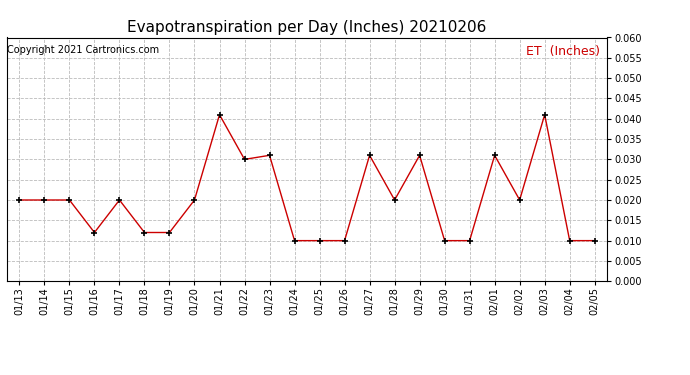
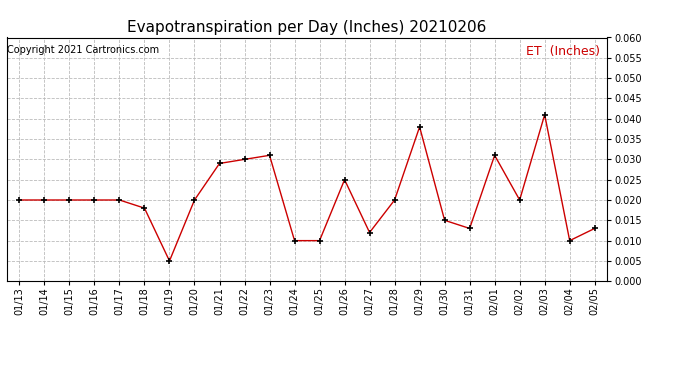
01/16: 0.012 -> 0.020
01/18: 0.012 -> 0.018
01/19: 0.012 -> 0.005
01/21: 0.041 -> 0.029
01/26: 0.010 -> 0.025
01/27: 0.031 -> 0.012
01/29: 0.031 -> 0.038
01/30: 0.010 -> 0.015
01/31: 0.010 -> 0.013
02/05: 0.010 -> 0.013
